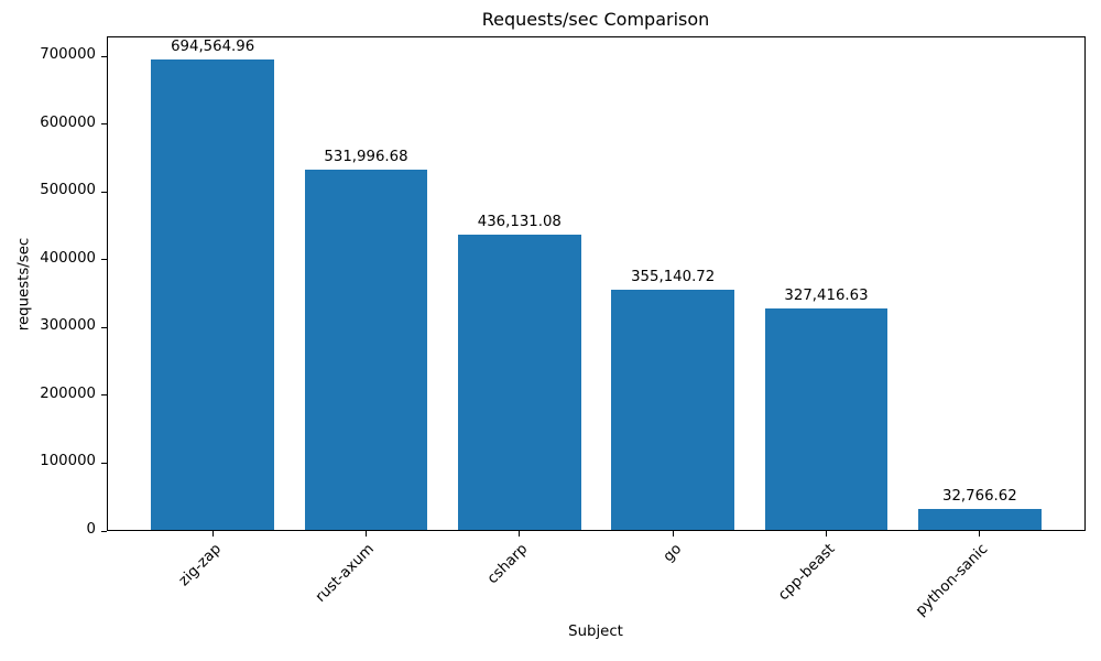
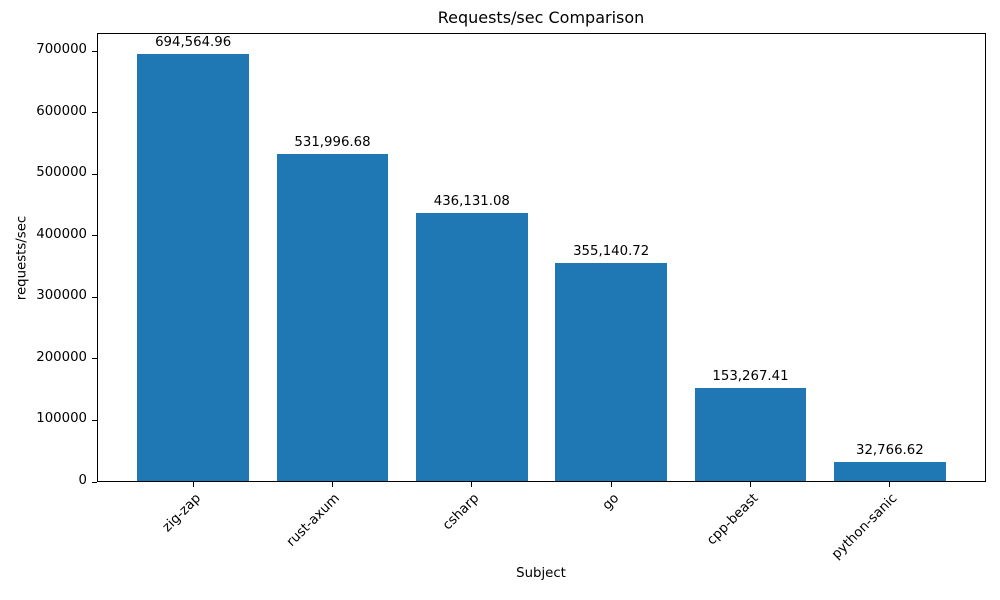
cpp-beast: 327,416.63 -> 153,267.41
